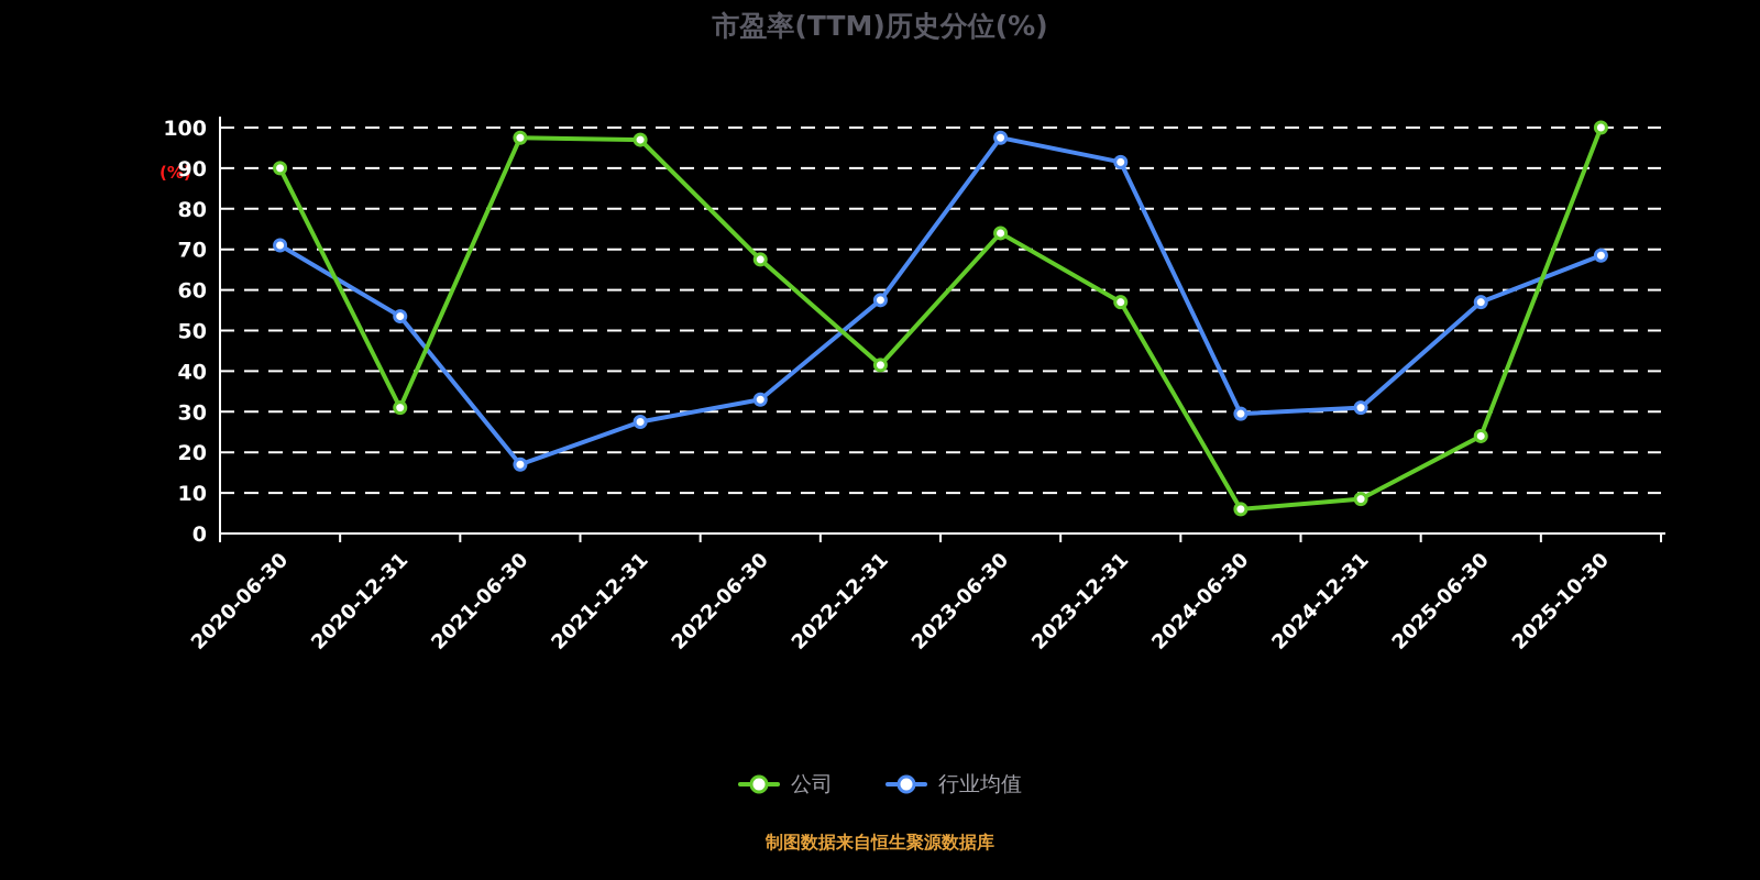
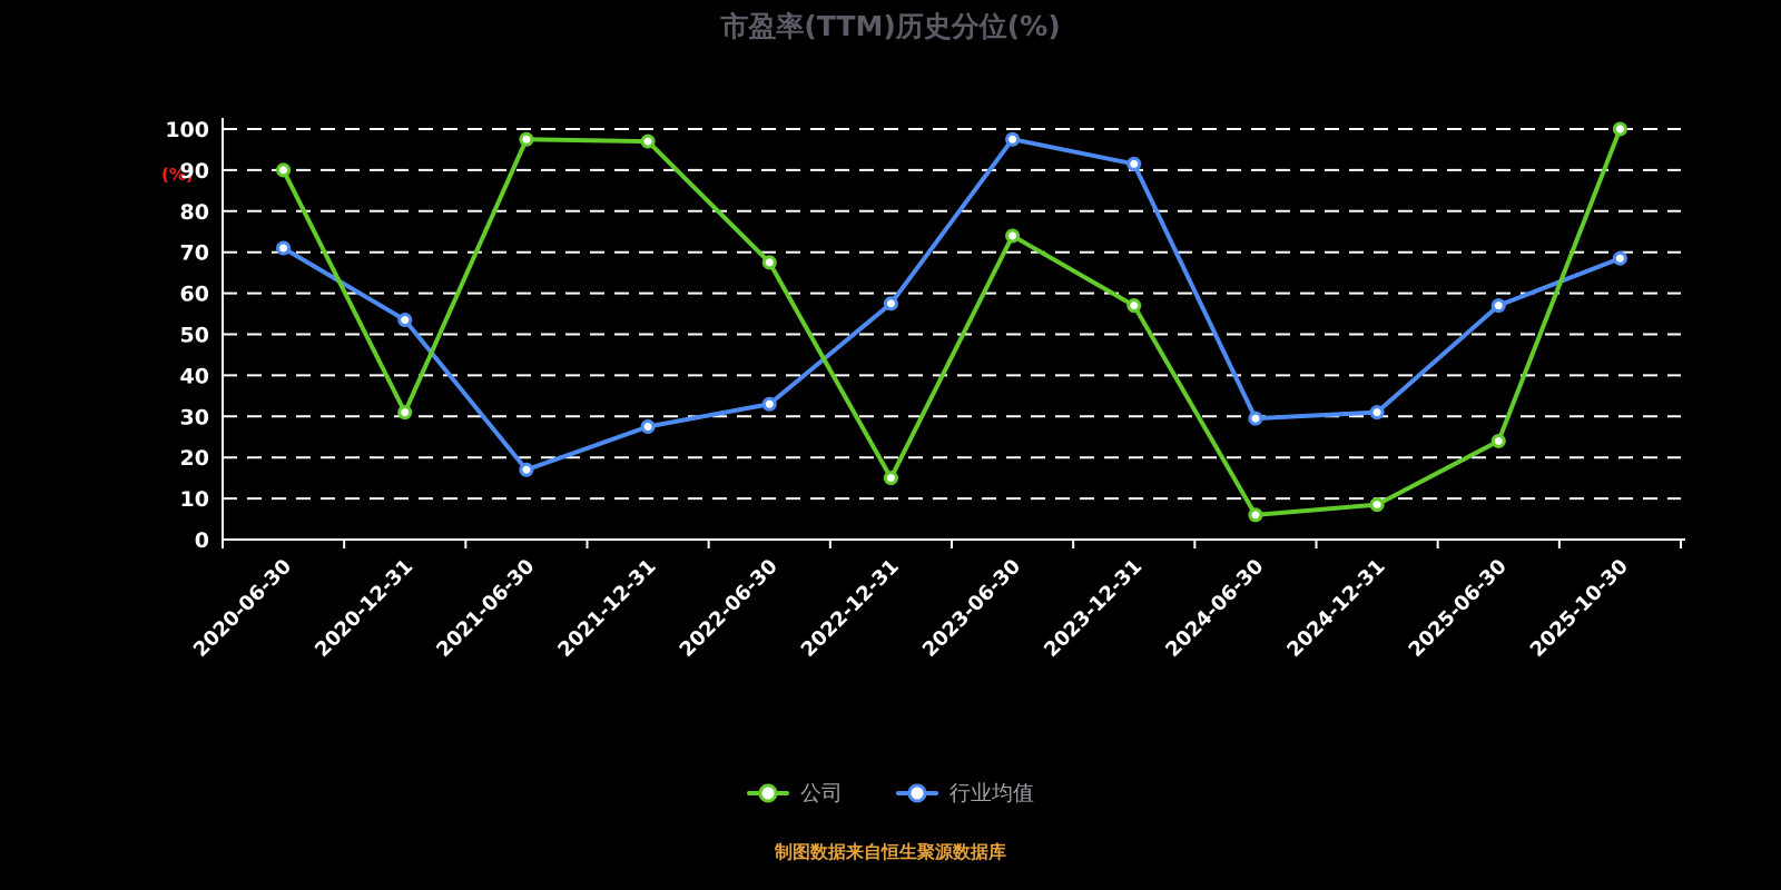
公司/2022-12-31: 42 -> 15
